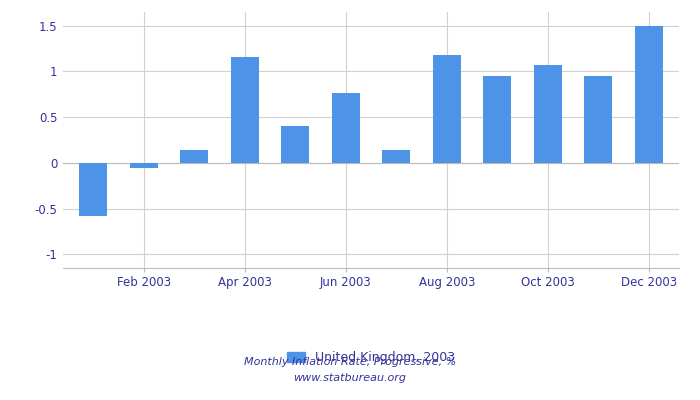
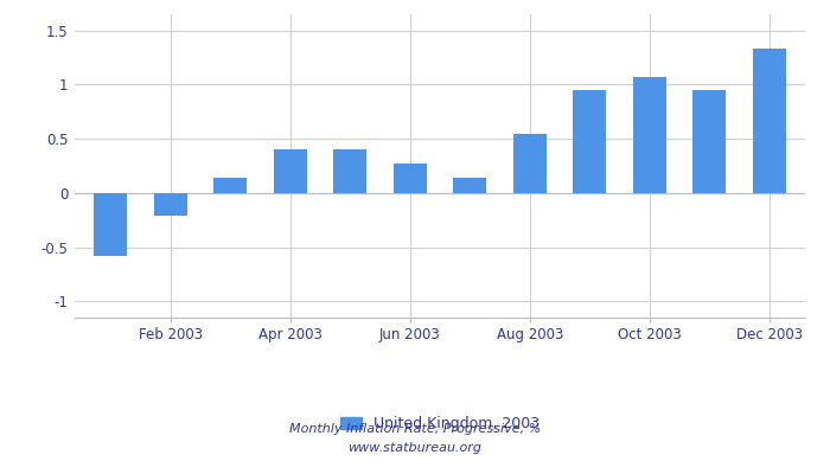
Feb 2003: -0.06 -> -0.21
Apr 2003: 1.16 -> 0.40
Jun 2003: 0.76 -> 0.27
Aug 2003: 1.18 -> 0.54
Dec 2003: 1.50 -> 1.33
